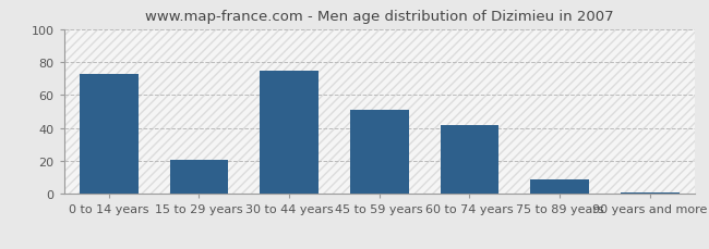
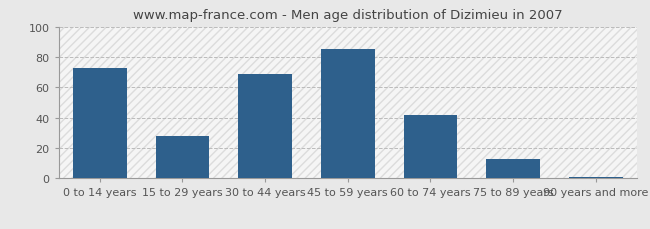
15 to 29 years: 21 -> 28
30 to 44 years: 75 -> 69
45 to 59 years: 51 -> 85
75 to 89 years: 9 -> 13
